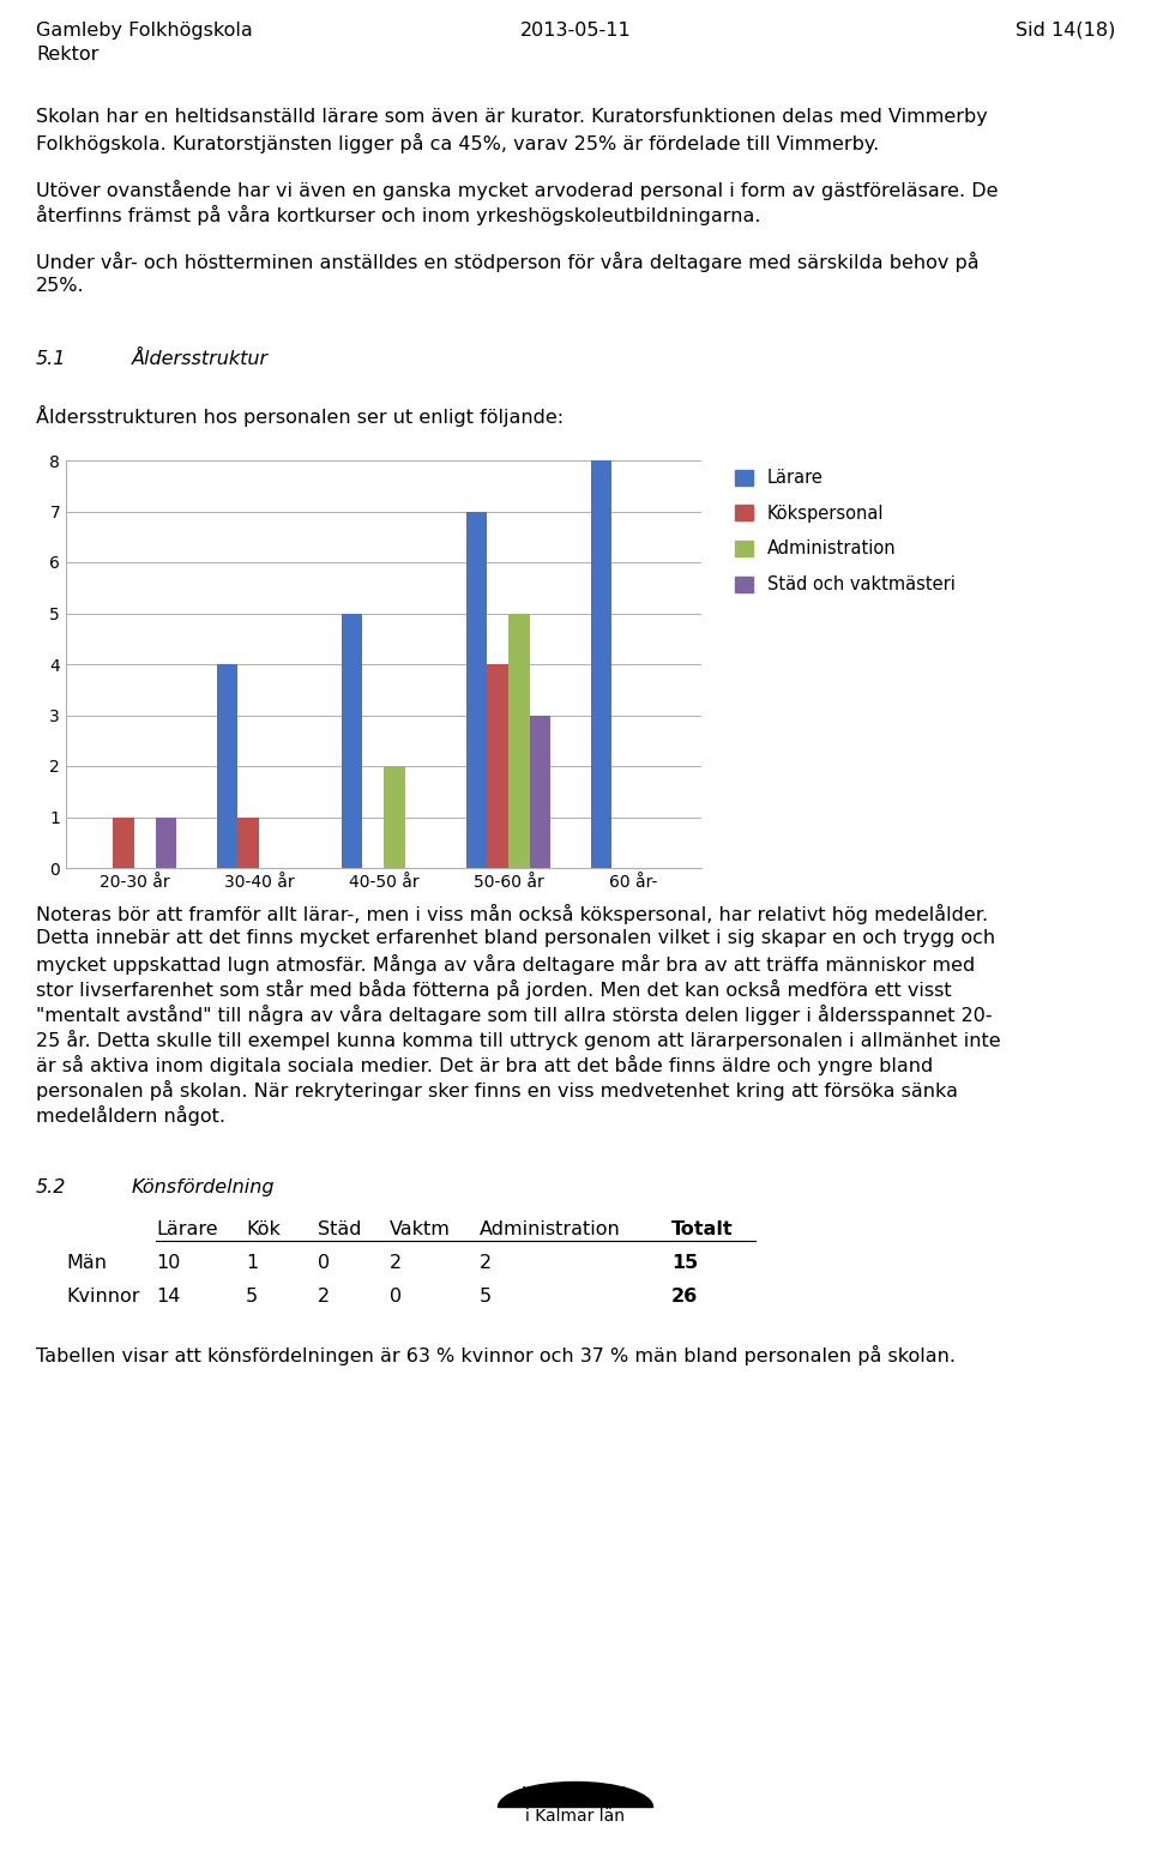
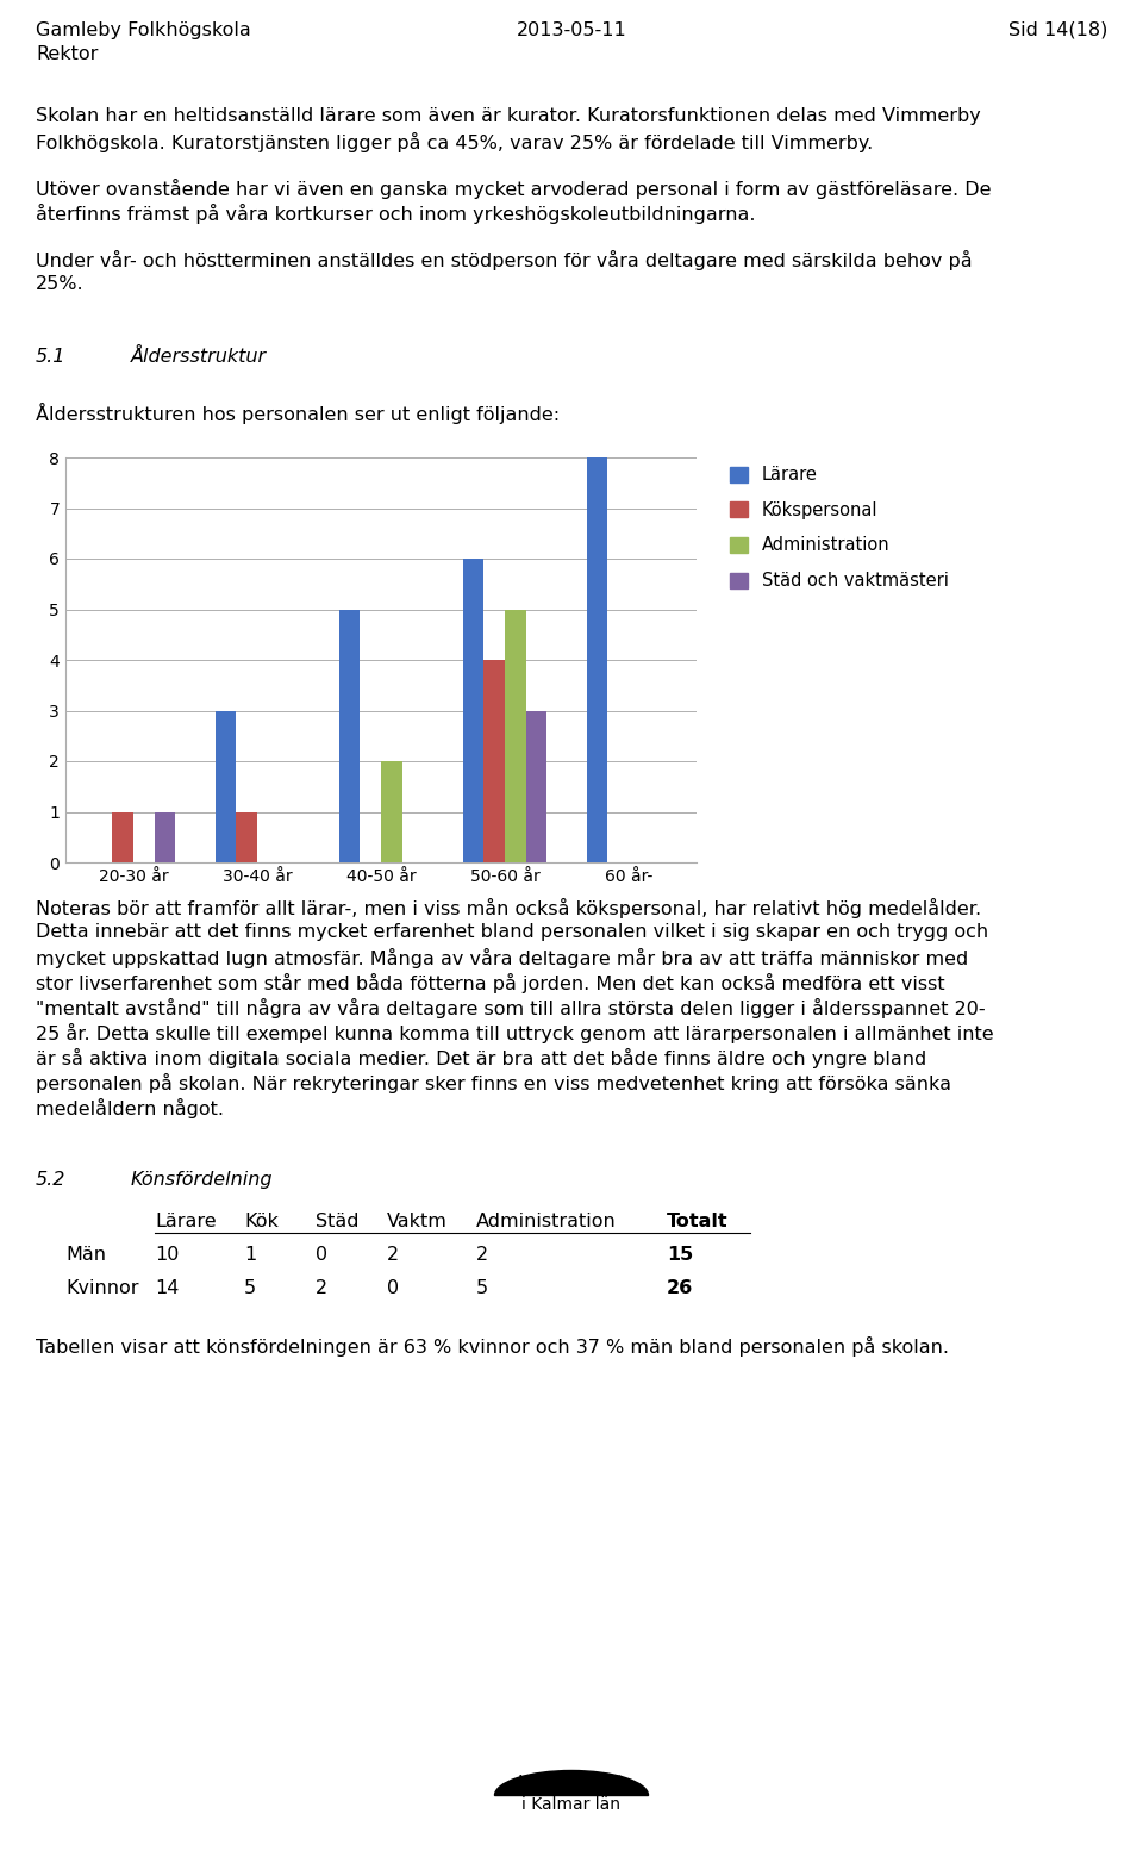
Lärare/30-40 år: 4 -> 3
Lärare/50-60 år: 7 -> 6
